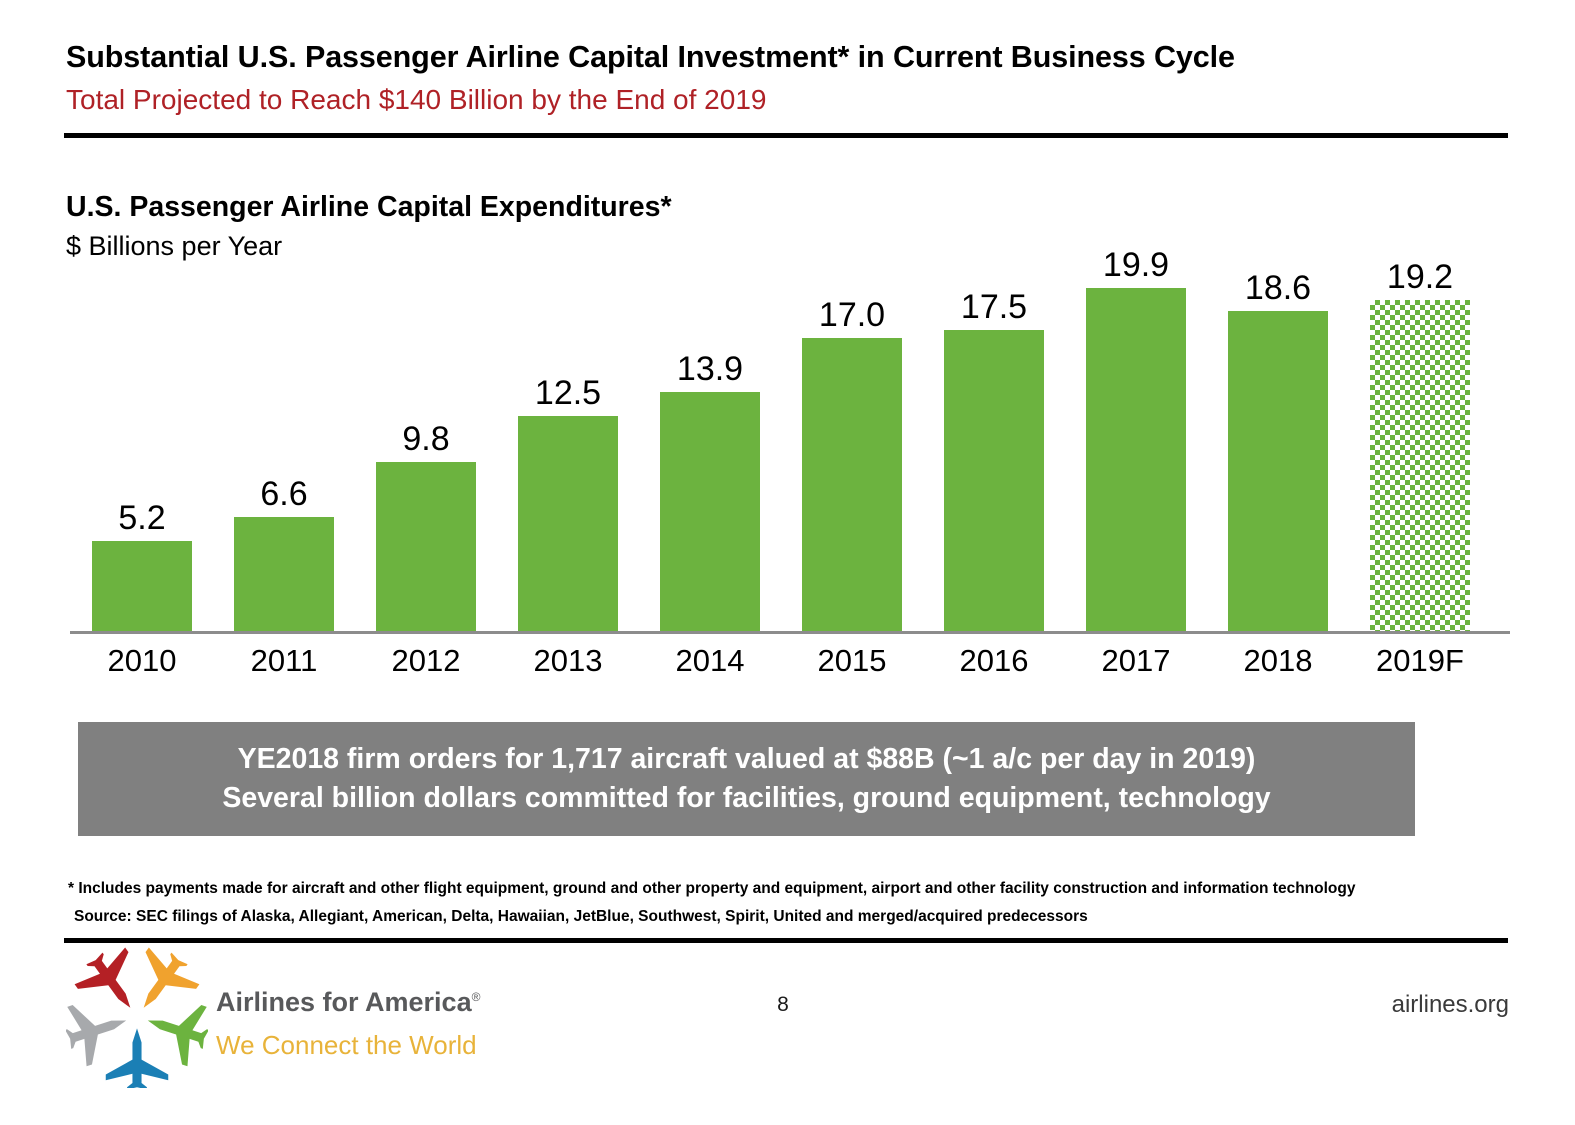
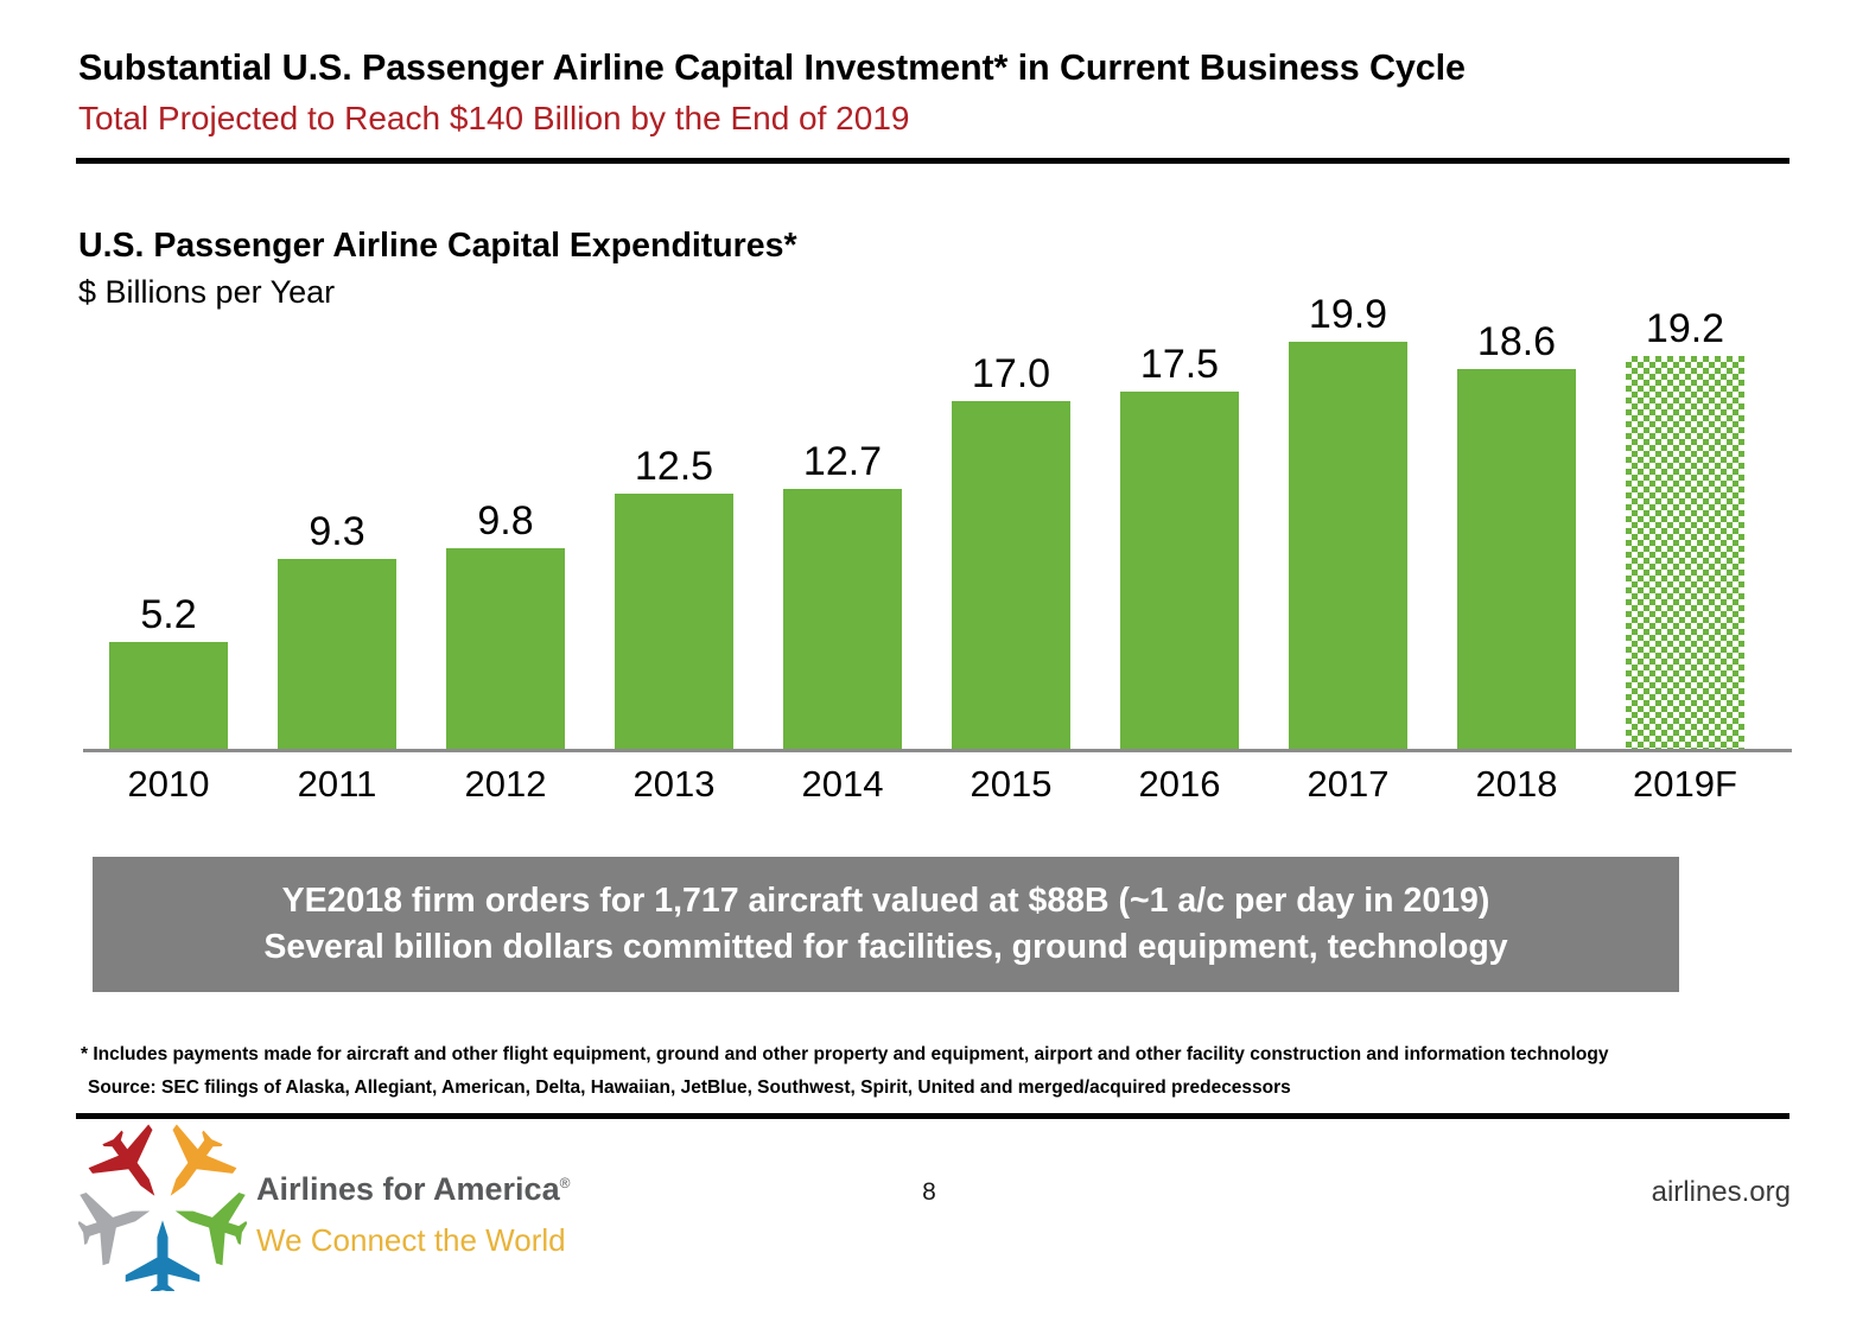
2011: 6.6 -> 9.3
2014: 13.9 -> 12.7
